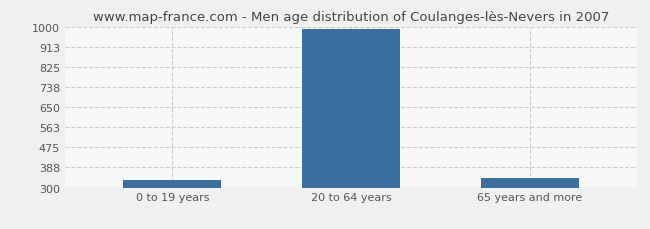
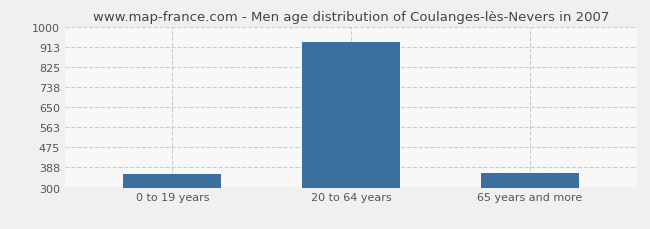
0 to 19 years: 335 -> 360
20 to 64 years: 990 -> 935
65 years and more: 340 -> 365
